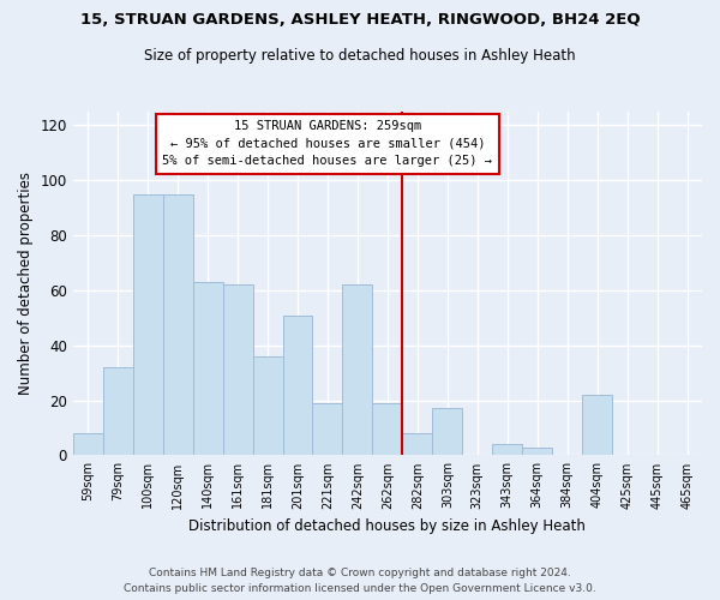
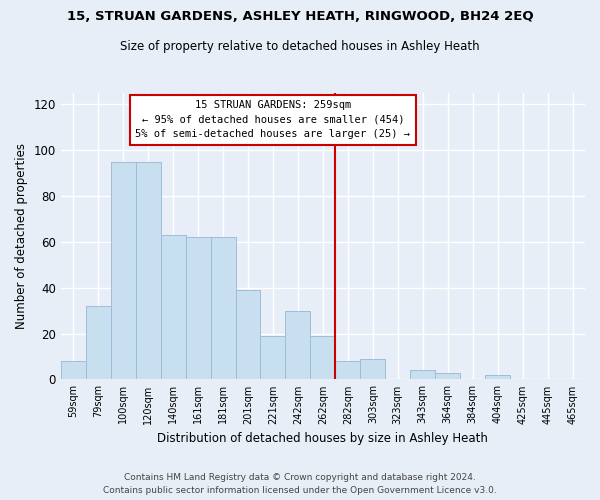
181sqm: 36 -> 62
201sqm: 51 -> 39
242sqm: 62 -> 30
303sqm: 17 -> 9
404sqm: 22 -> 2
